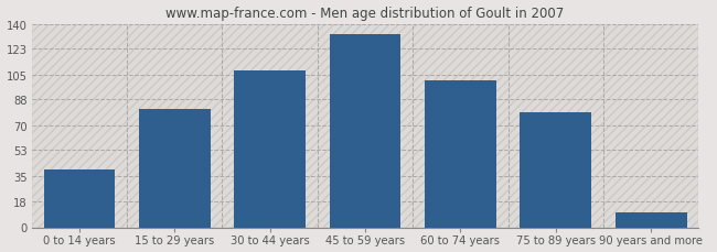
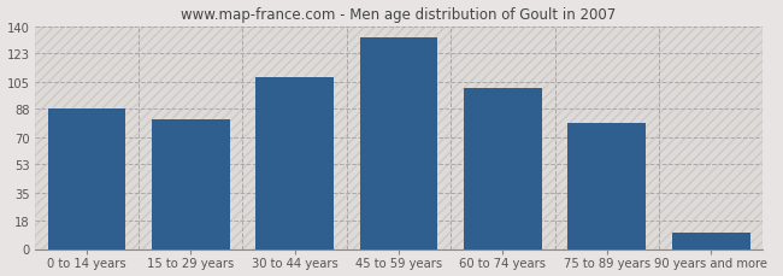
0 to 14 years: 40 -> 88
